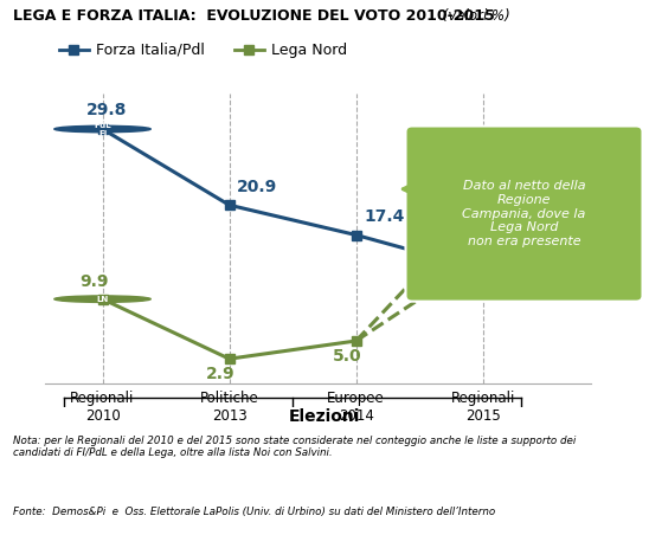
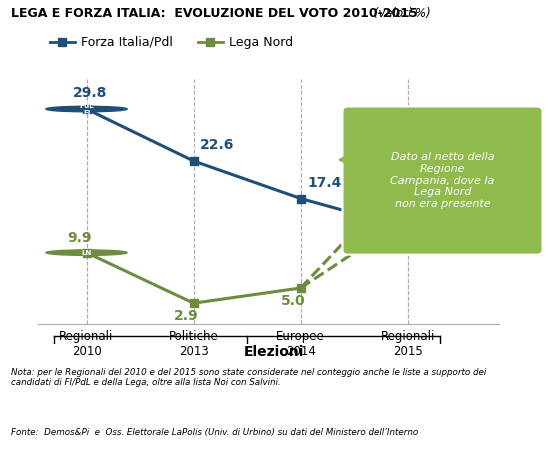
Forza Italia/Pdl/Politiche 2013: 20.9 -> 22.6
